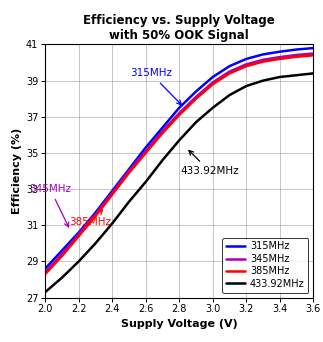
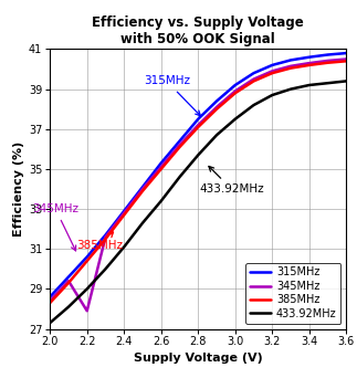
345MHz/2.2: 30.5 -> 27.9
